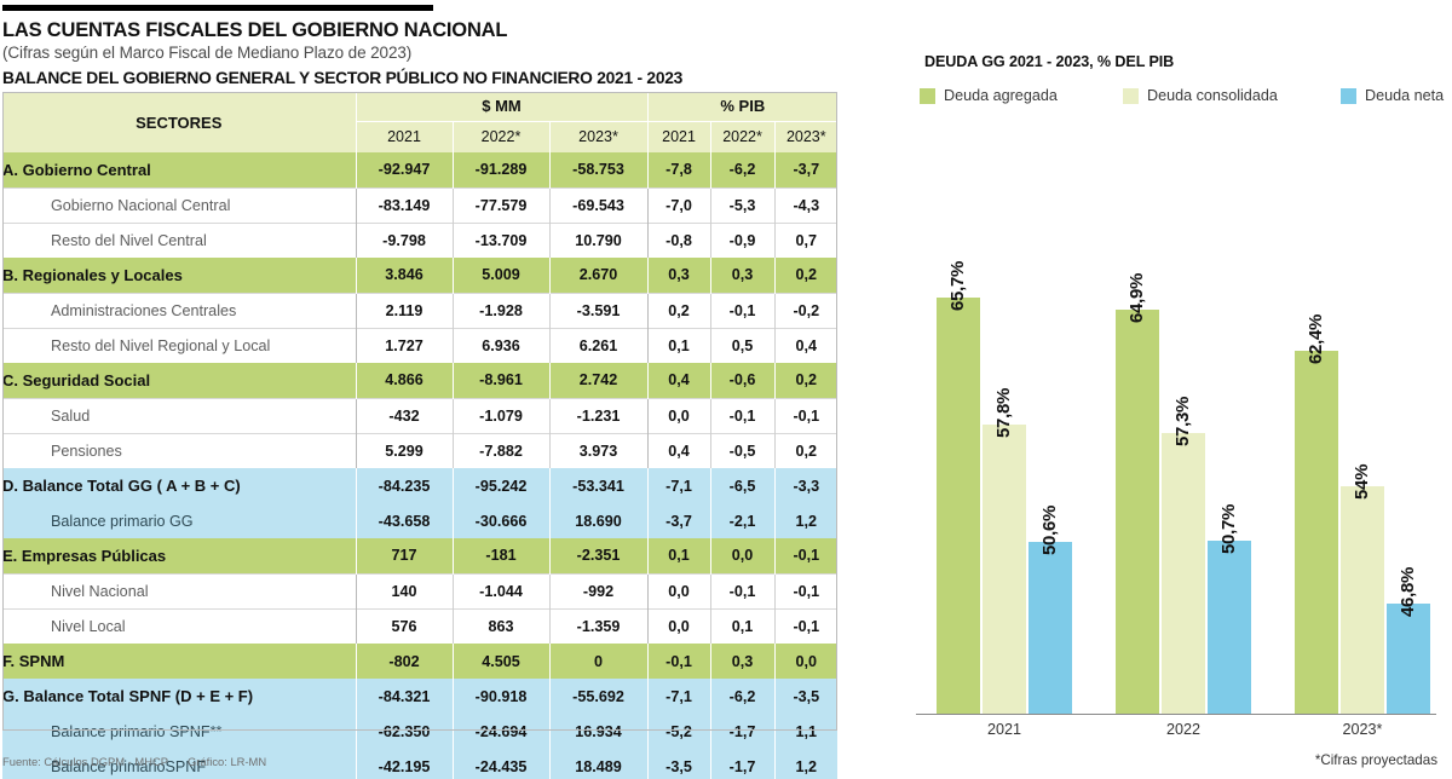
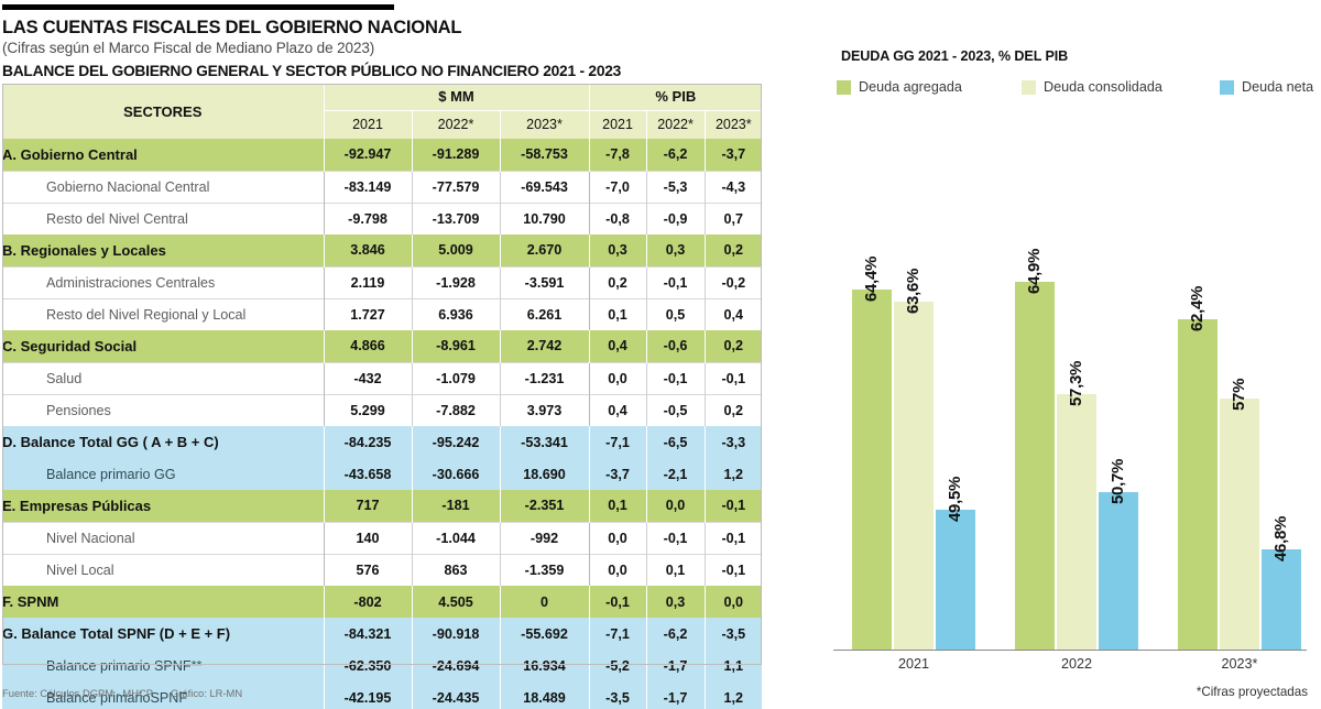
Deuda agregada/2021: 65,7% -> 64,4%
Deuda consolidada/2021: 57,8% -> 63,6%
Deuda neta/2021: 50,6% -> 49,5%
Deuda consolidada/2023*: 54% -> 57%
